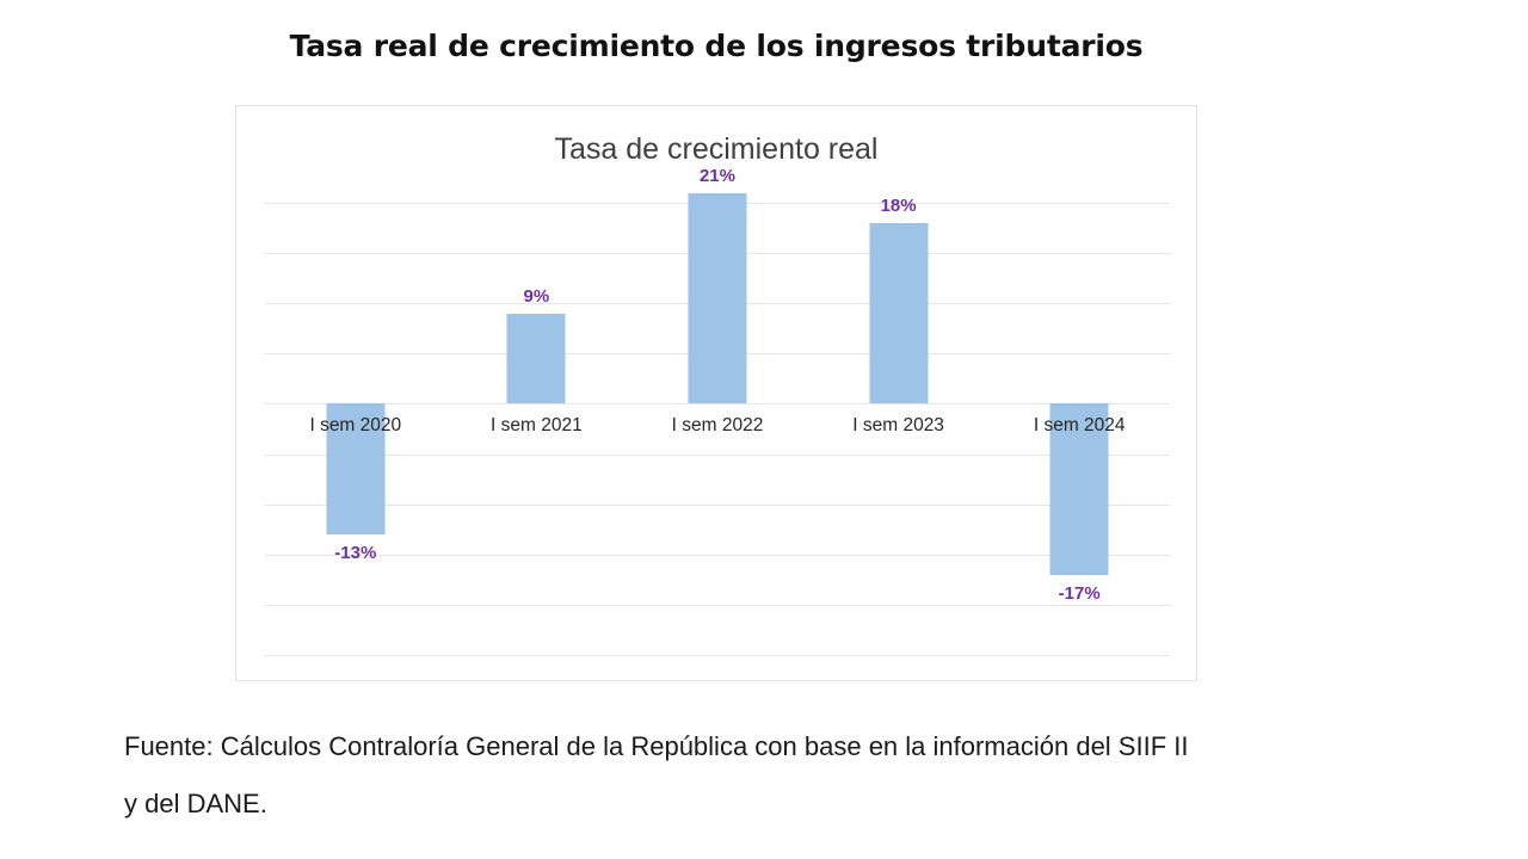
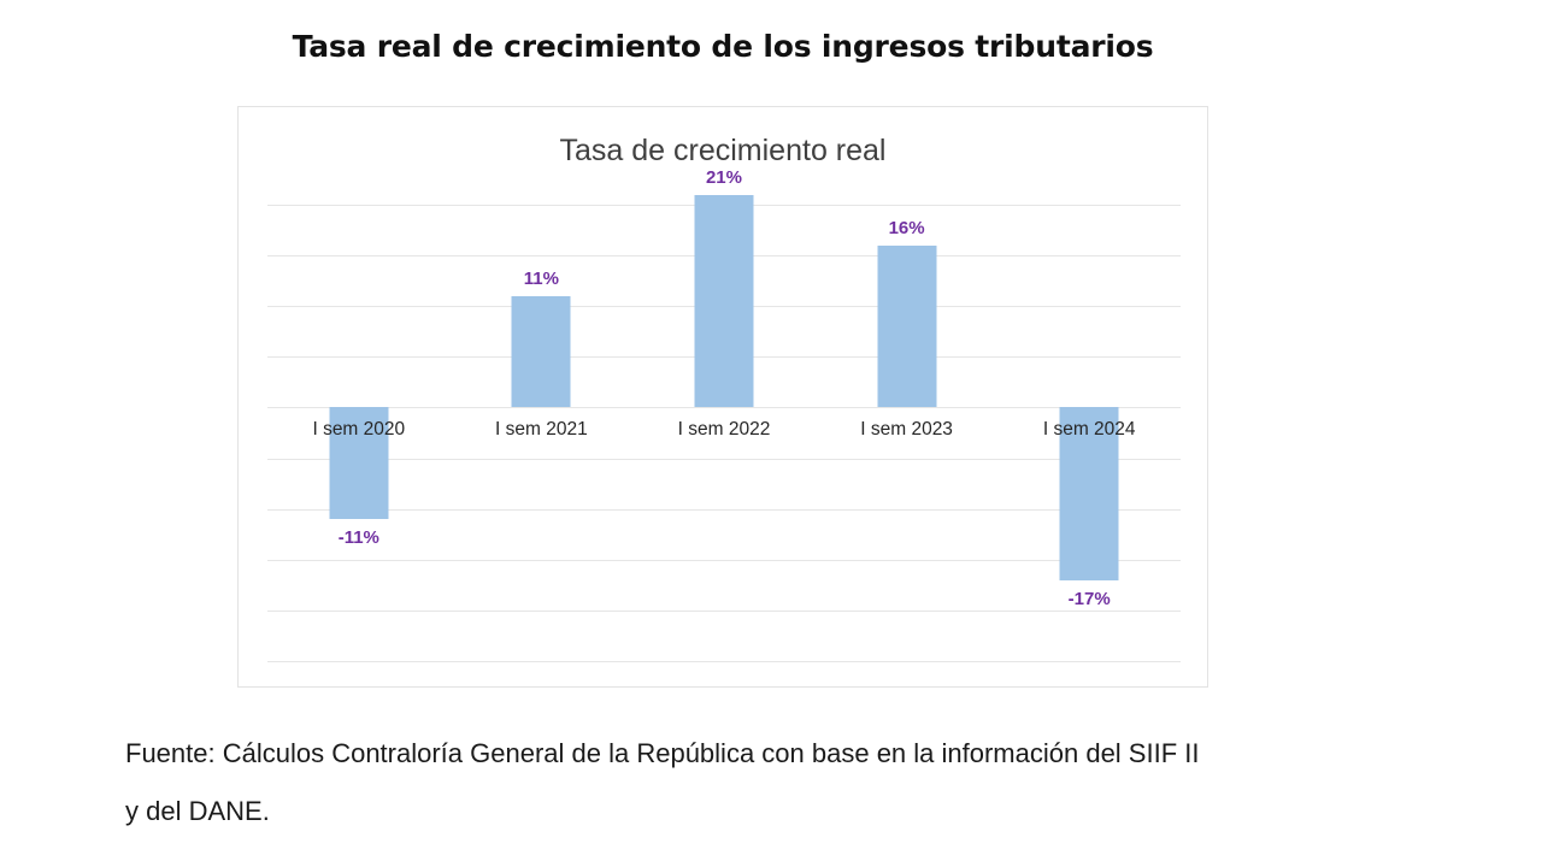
I sem 2020: -13% -> -11%
I sem 2021: 9% -> 11%
I sem 2023: 18% -> 16%
